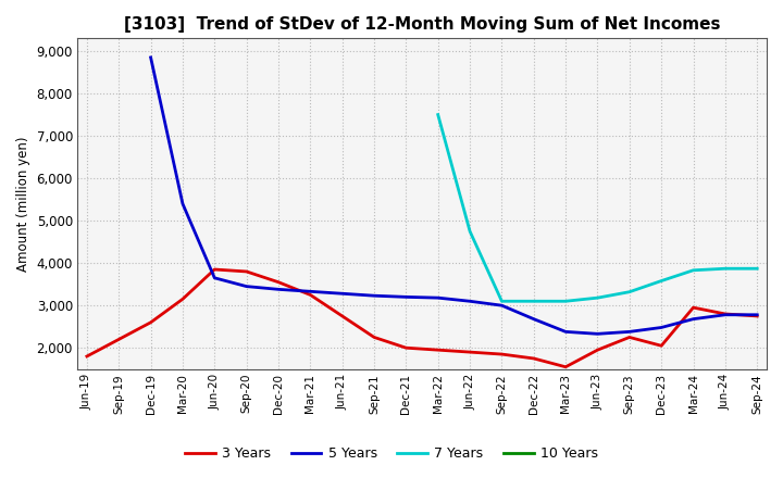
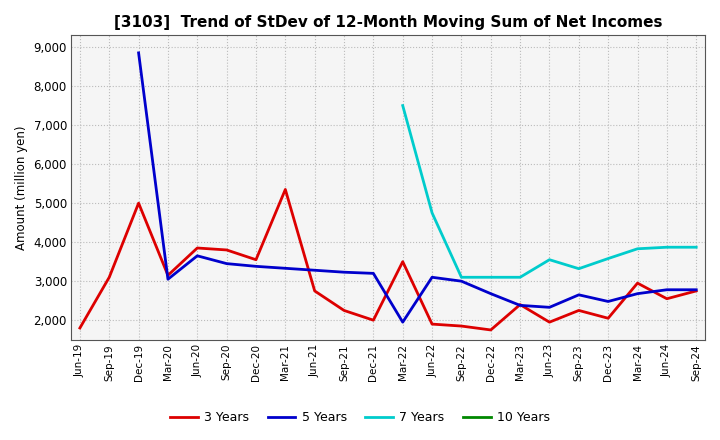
3 Years/Sep-19: 2,200 -> 3,100
3 Years/Dec-19: 2,600 -> 5,000
5 Years/Mar-20: 5,400 -> 3,050
3 Years/Mar-21: 3,250 -> 5,350
3 Years/Mar-22: 1,950 -> 3,500
5 Years/Mar-22: 3,180 -> 1,950
3 Years/Mar-23: 1,550 -> 2,400
7 Years/Jun-23: 3,180 -> 3,550
5 Years/Sep-23: 2,380 -> 2,650
3 Years/Jun-24: 2,800 -> 2,550
